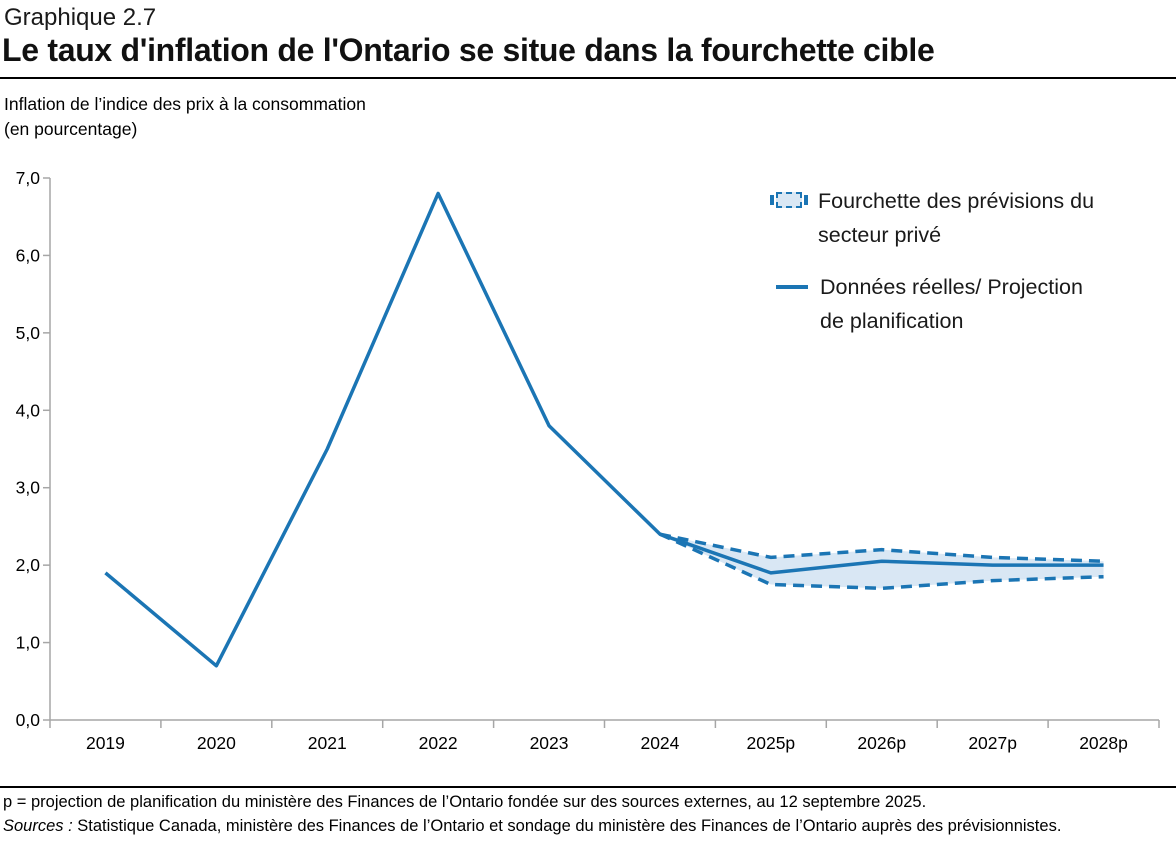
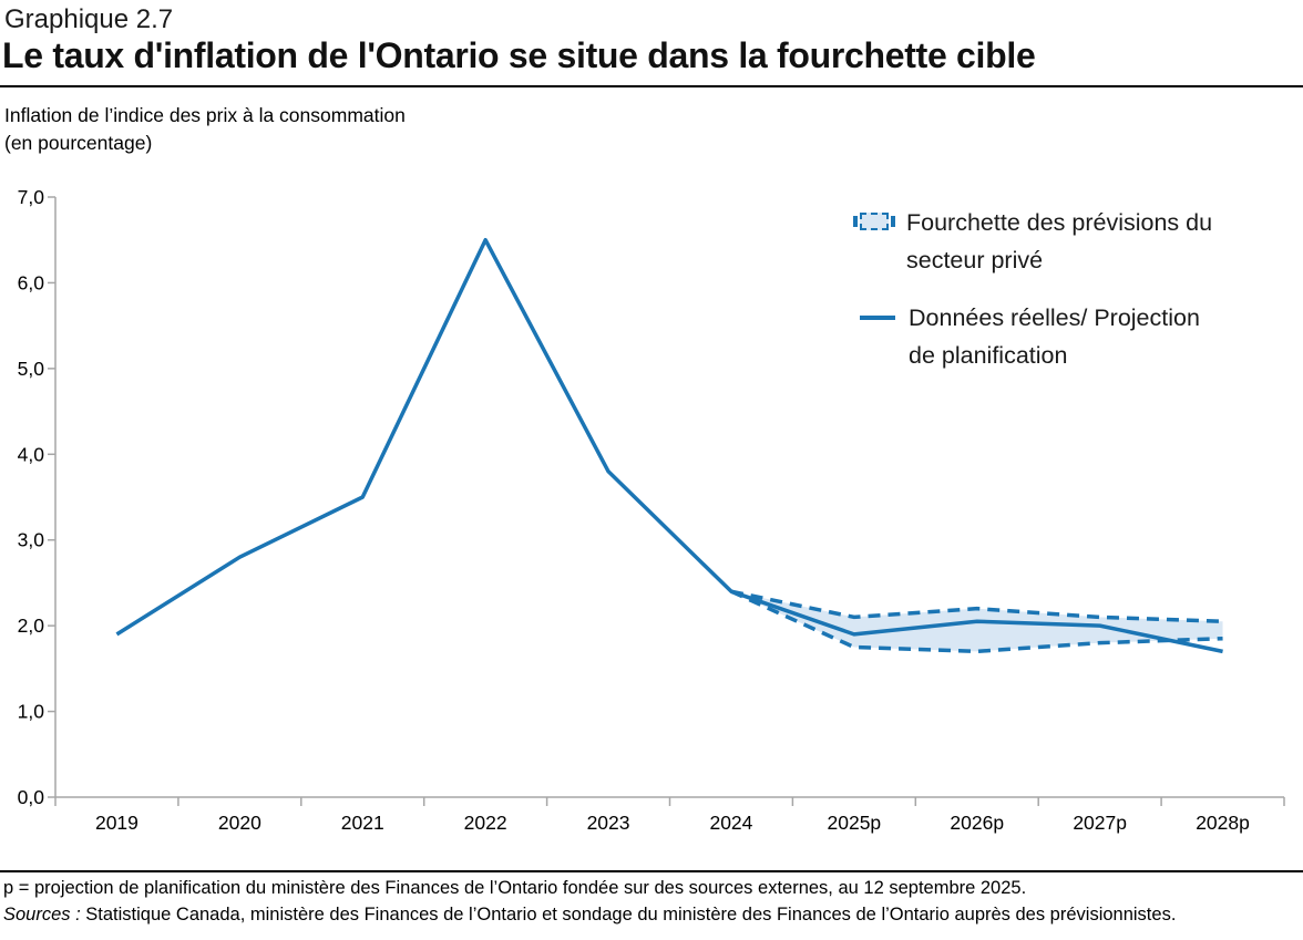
2020: 0,7 -> 2,8
2022: 6,8 -> 6,5
2028p: 2,0 -> 1,7
